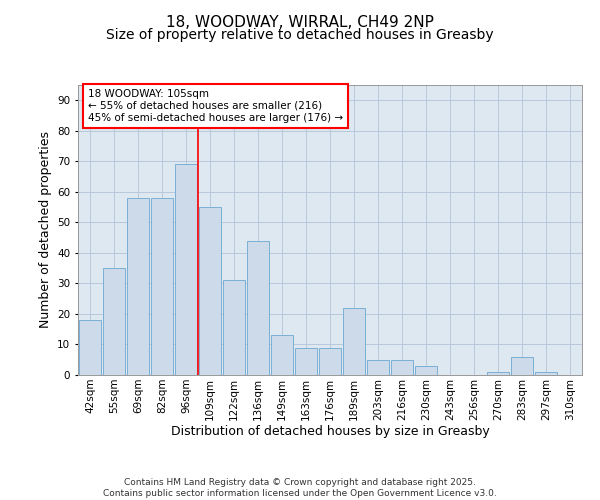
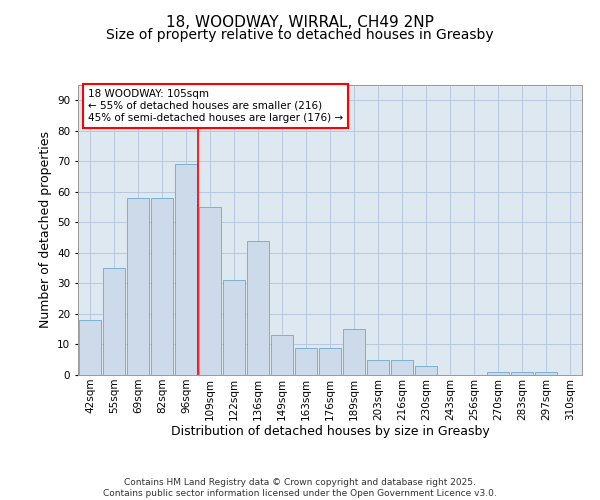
189sqm: 22 -> 15
283sqm: 6 -> 1
